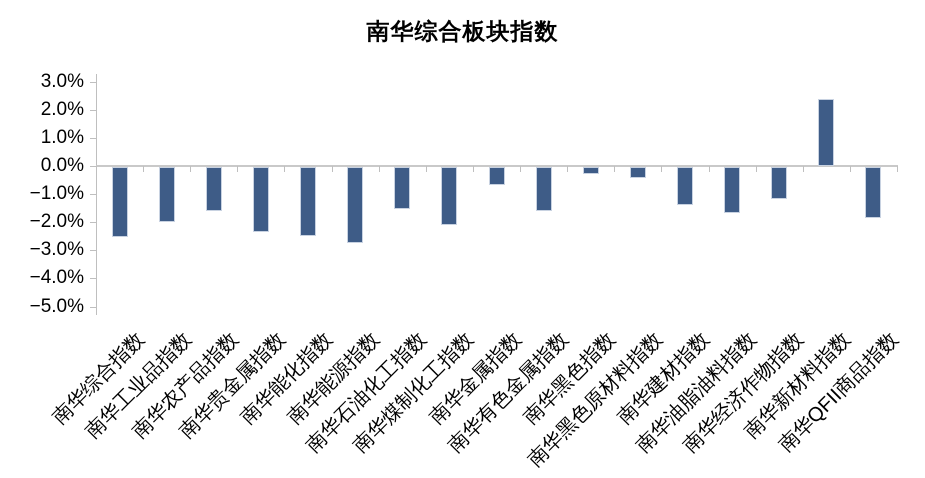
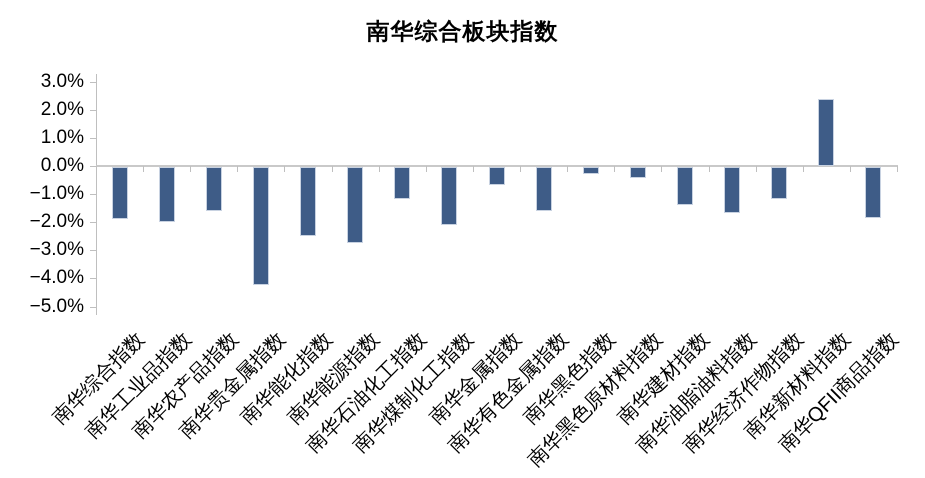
南华综合指数: -2.5% -> -1.9%
南华贵金属指数: -2.3% -> -4.2%
南华石油化工指数: -1.5% -> -1.1%
